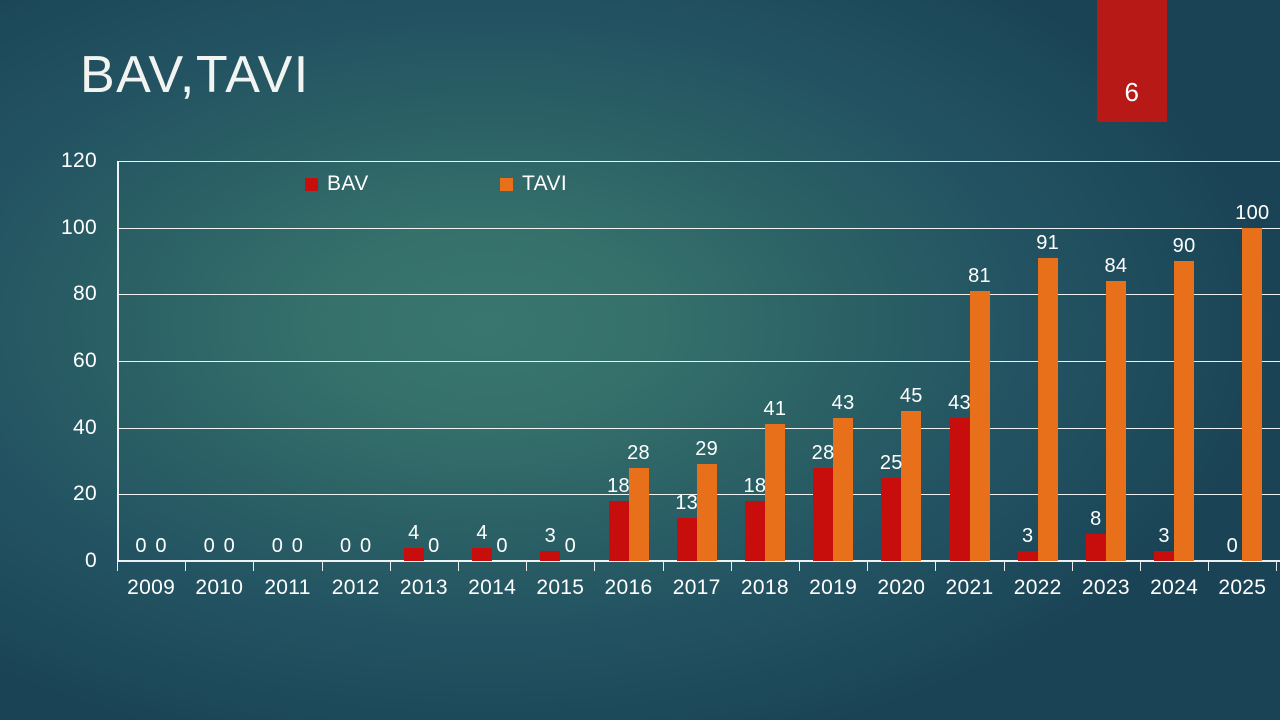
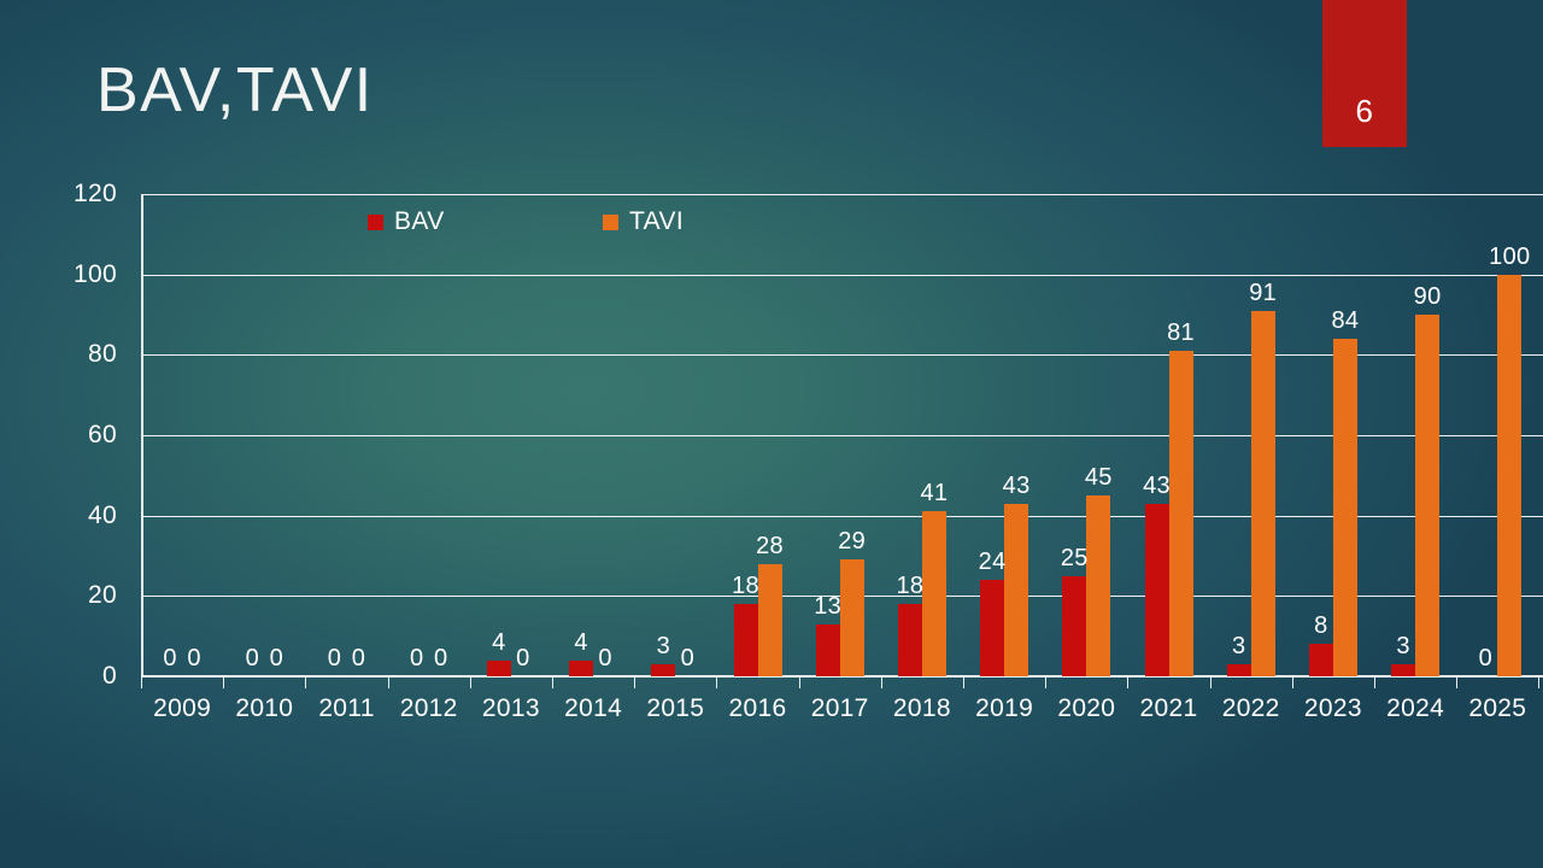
BAV/2019: 28 -> 24
